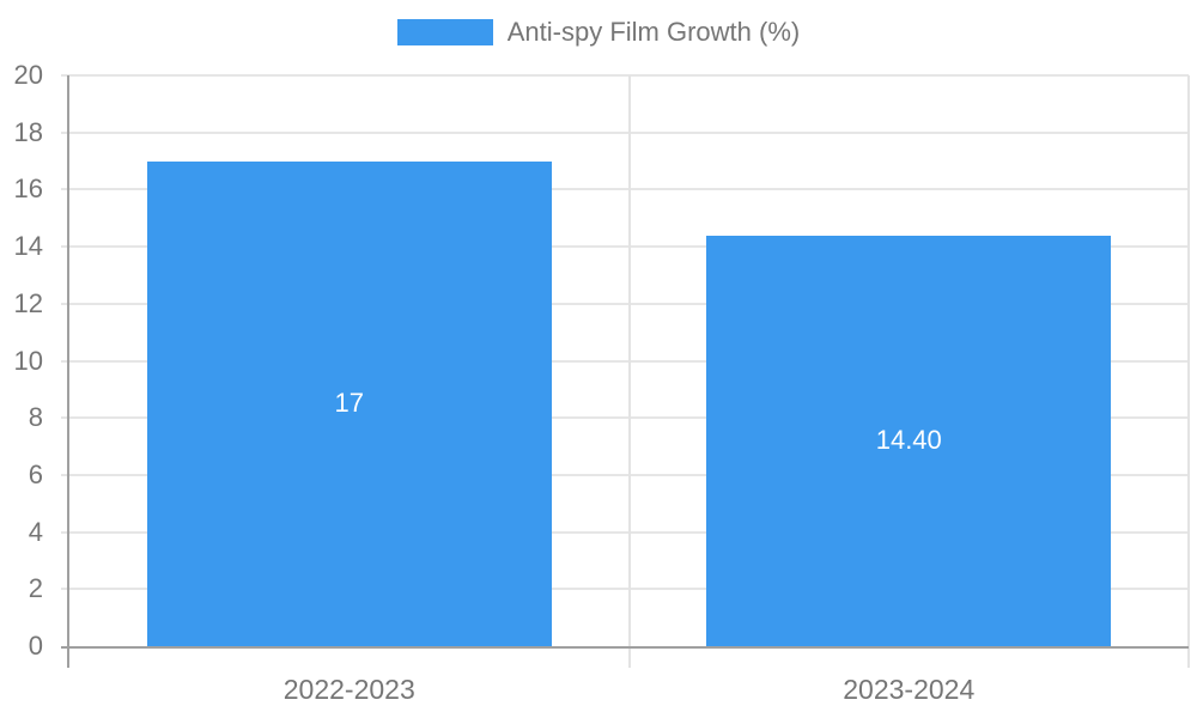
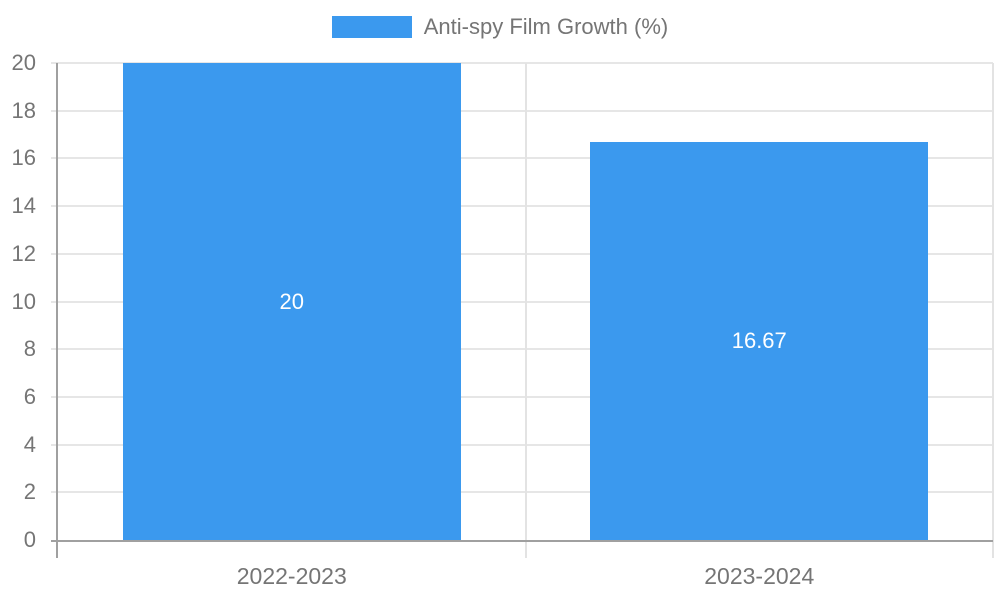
2022-2023: 17 -> 20
2023-2024: 14.40 -> 16.67
